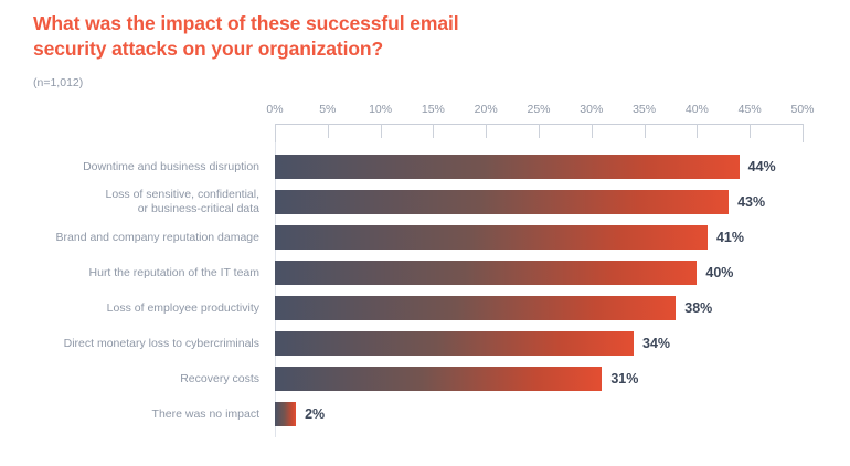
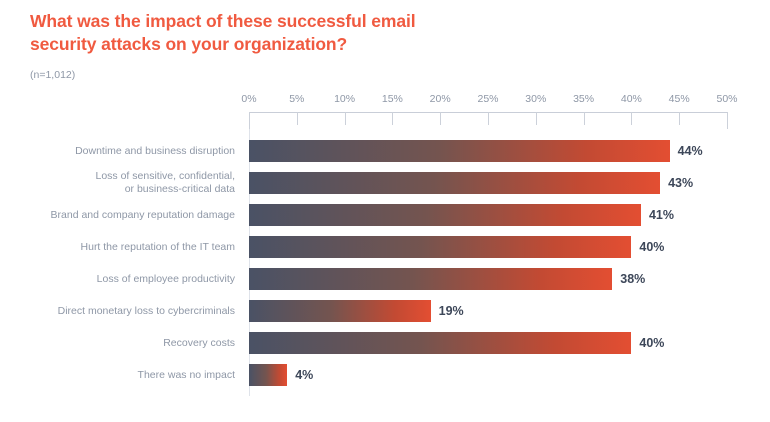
Direct monetary loss to cybercriminals: 34% -> 19%
Recovery costs: 31% -> 40%
There was no impact: 2% -> 4%
